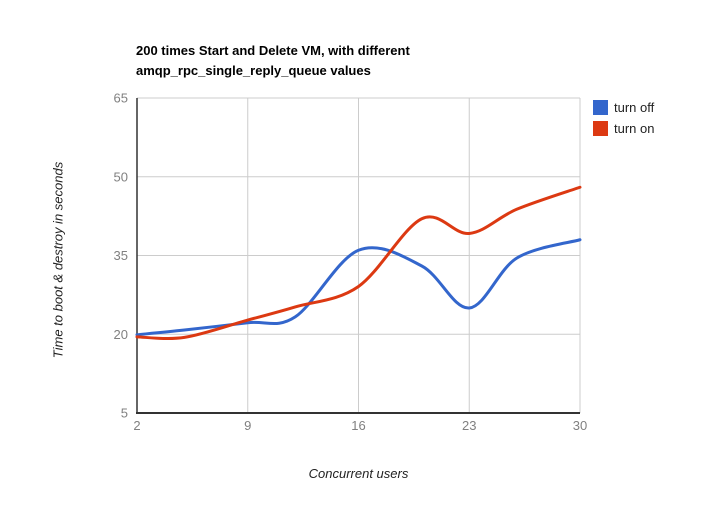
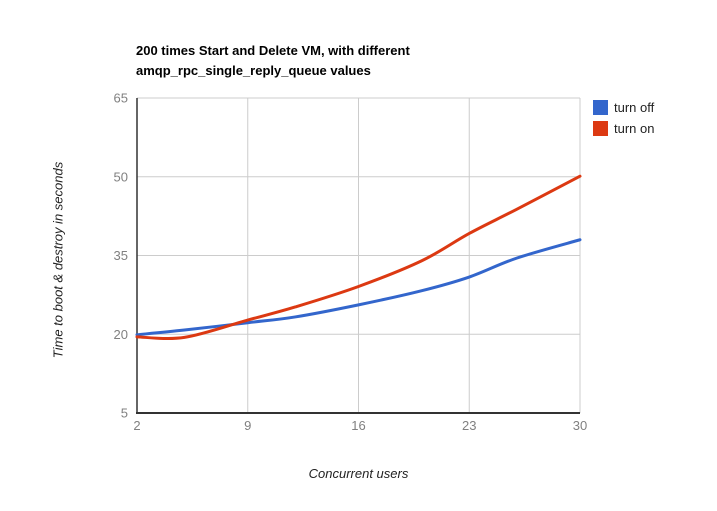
turn off/16: 36 -> 26
turn off/20: 33 -> 28
turn on/20: 42 -> 34
turn off/23: 25 -> 31
turn on/30: 48 -> 50
